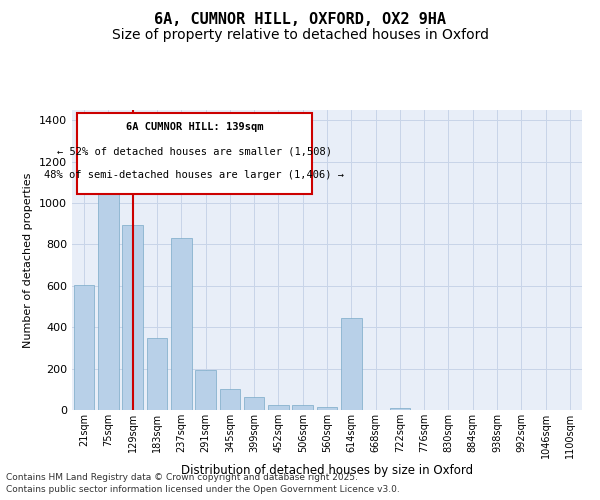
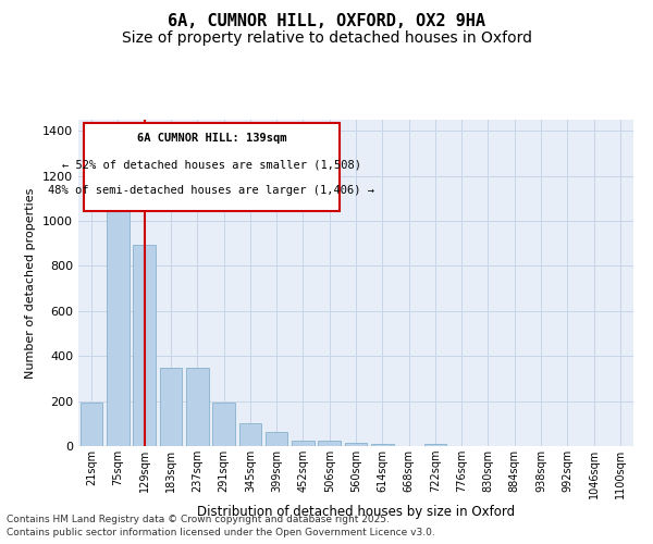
21sqm: 605 -> 193
237sqm: 830 -> 350
614sqm: 445 -> 8
